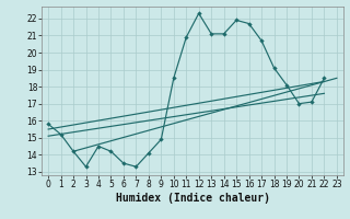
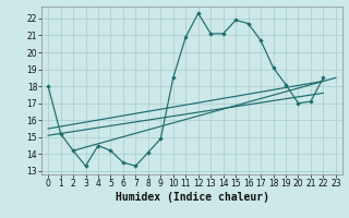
0: 15.8 -> 18.0
